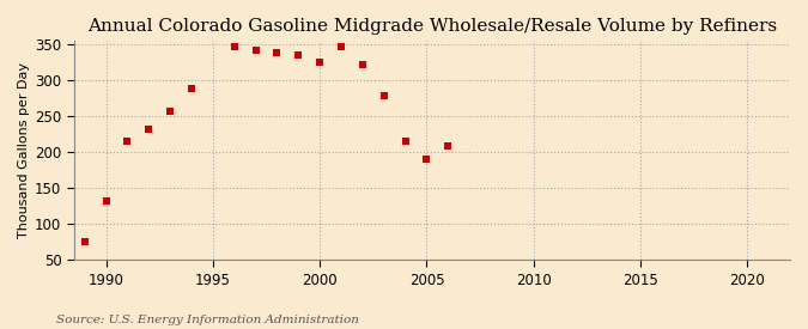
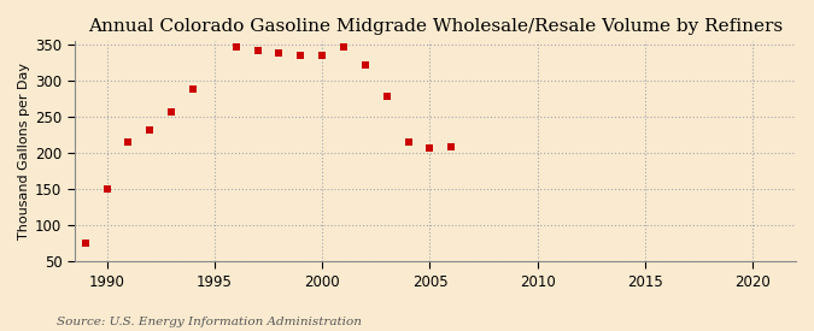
1990: 132 -> 151
2000: 326 -> 336
2005: 190 -> 208
